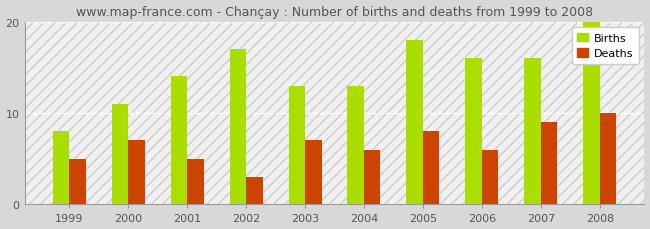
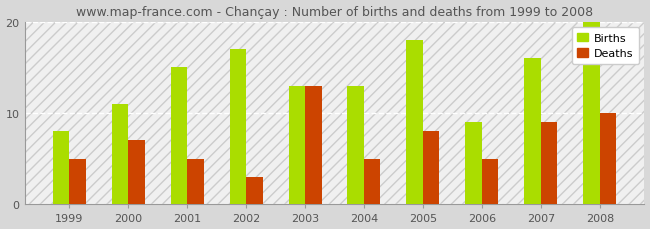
Births/2001: 14 -> 15
Deaths/2003: 7 -> 13
Deaths/2004: 6 -> 5
Births/2006: 16 -> 9
Deaths/2006: 6 -> 5
